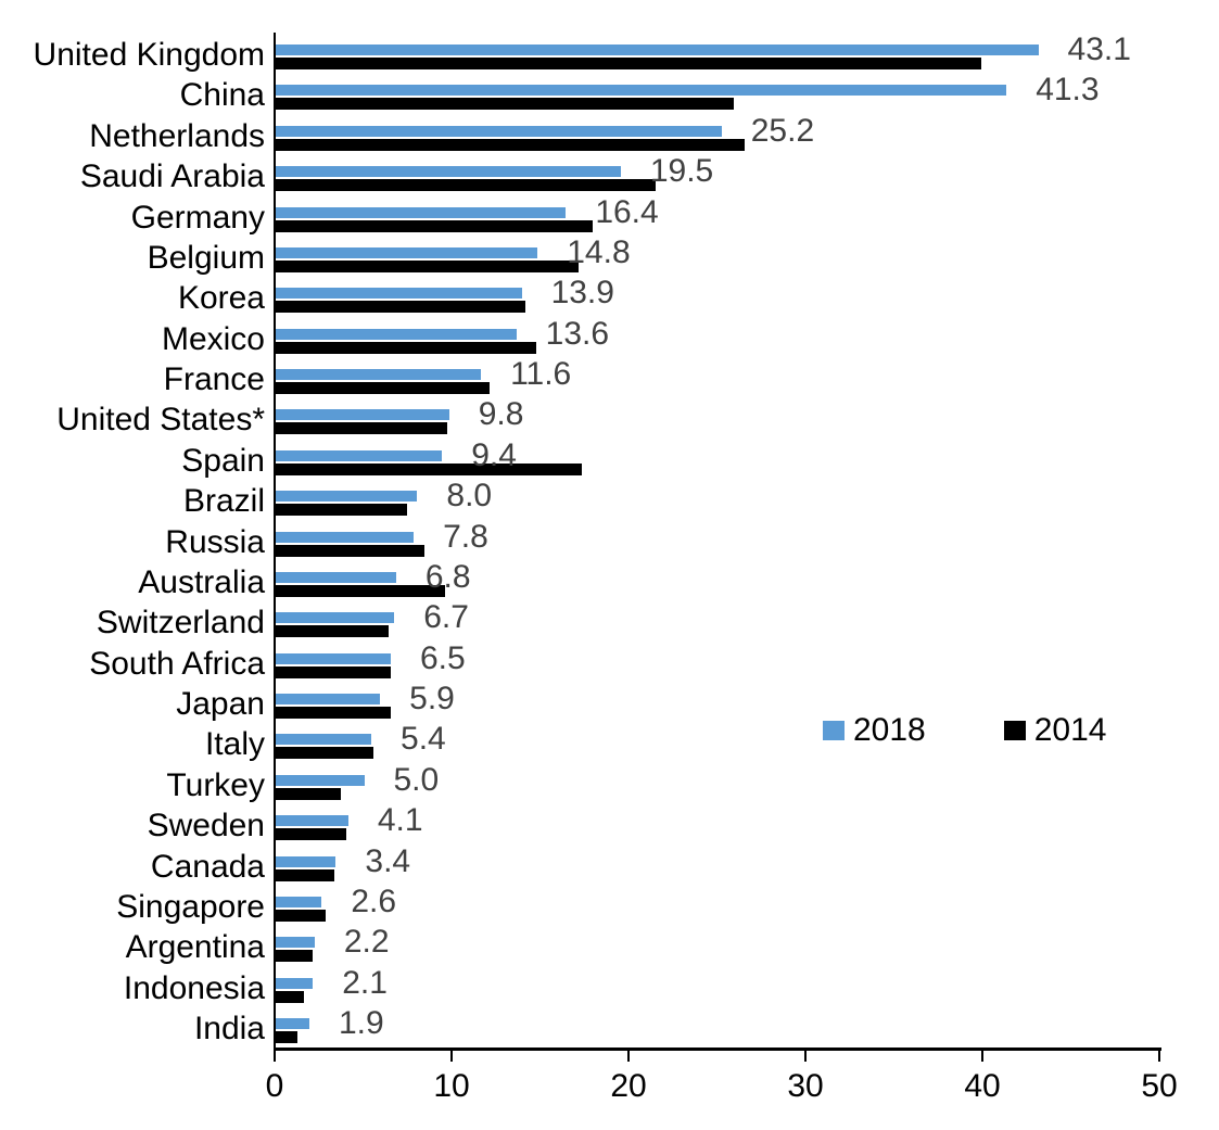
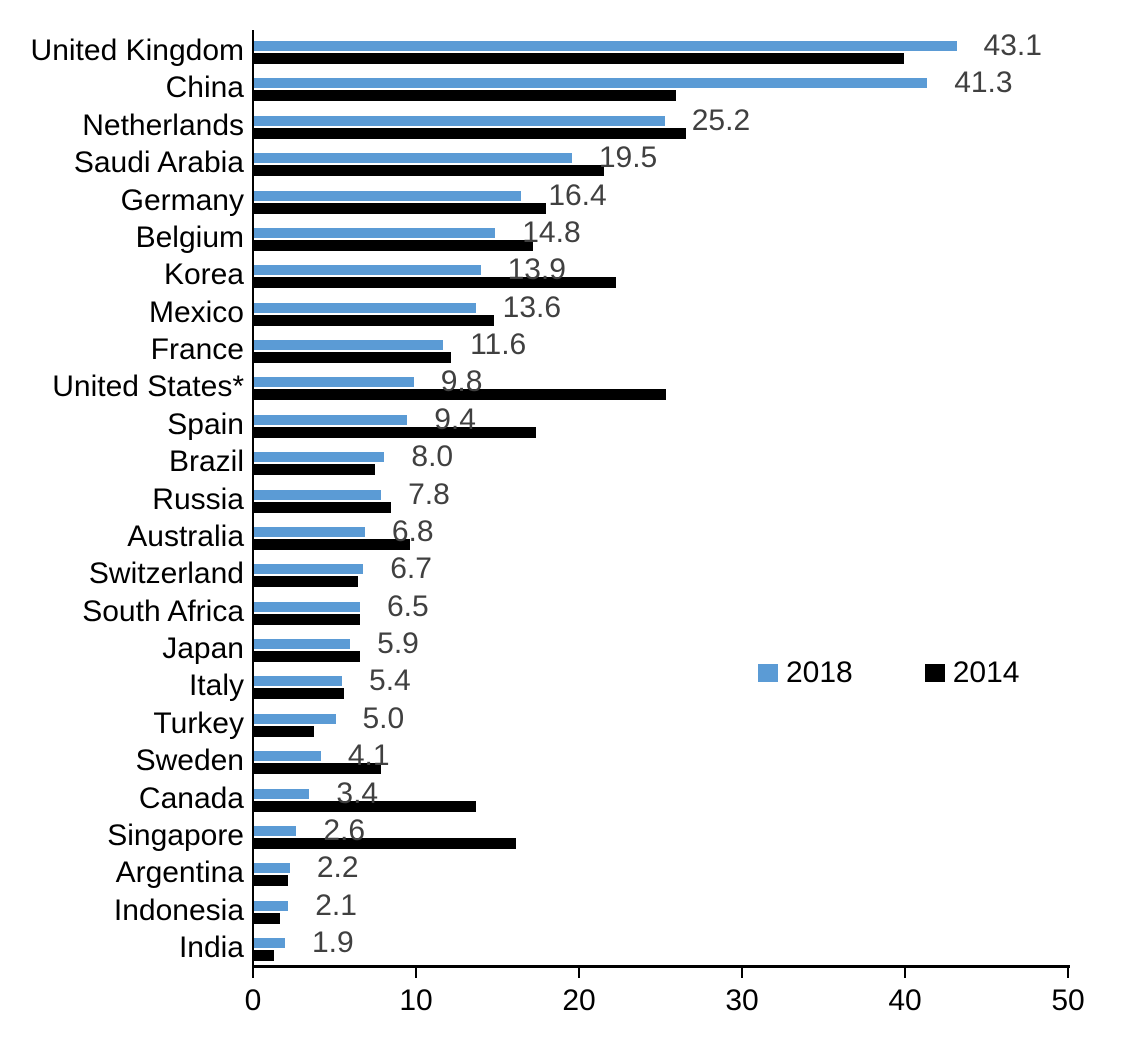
2014/Korea: 14.1 -> 22.2
2014/United States*: 9.7 -> 25.3
2014/Sweden: 4.0 -> 7.8
2014/Canada: 3.3 -> 13.6
2014/Singapore: 2.8 -> 16.1
